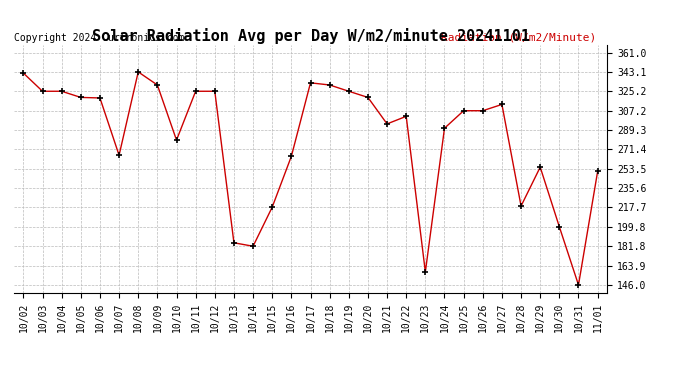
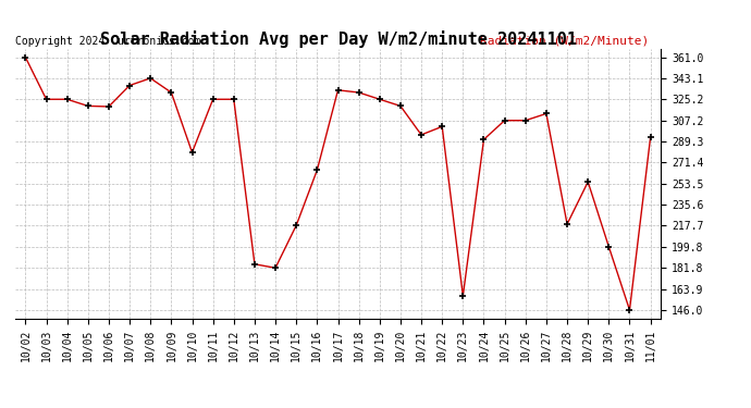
10/02: 342 -> 361
10/07: 266 -> 337
11/01: 251 -> 293
